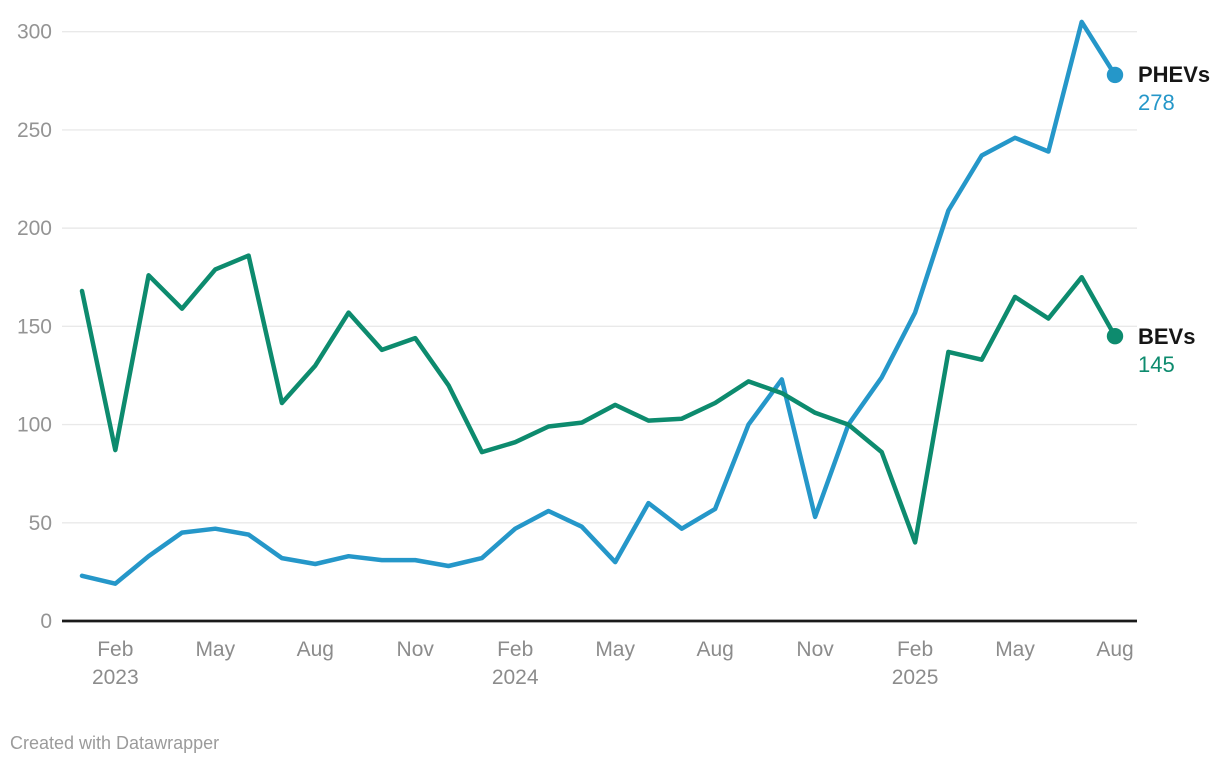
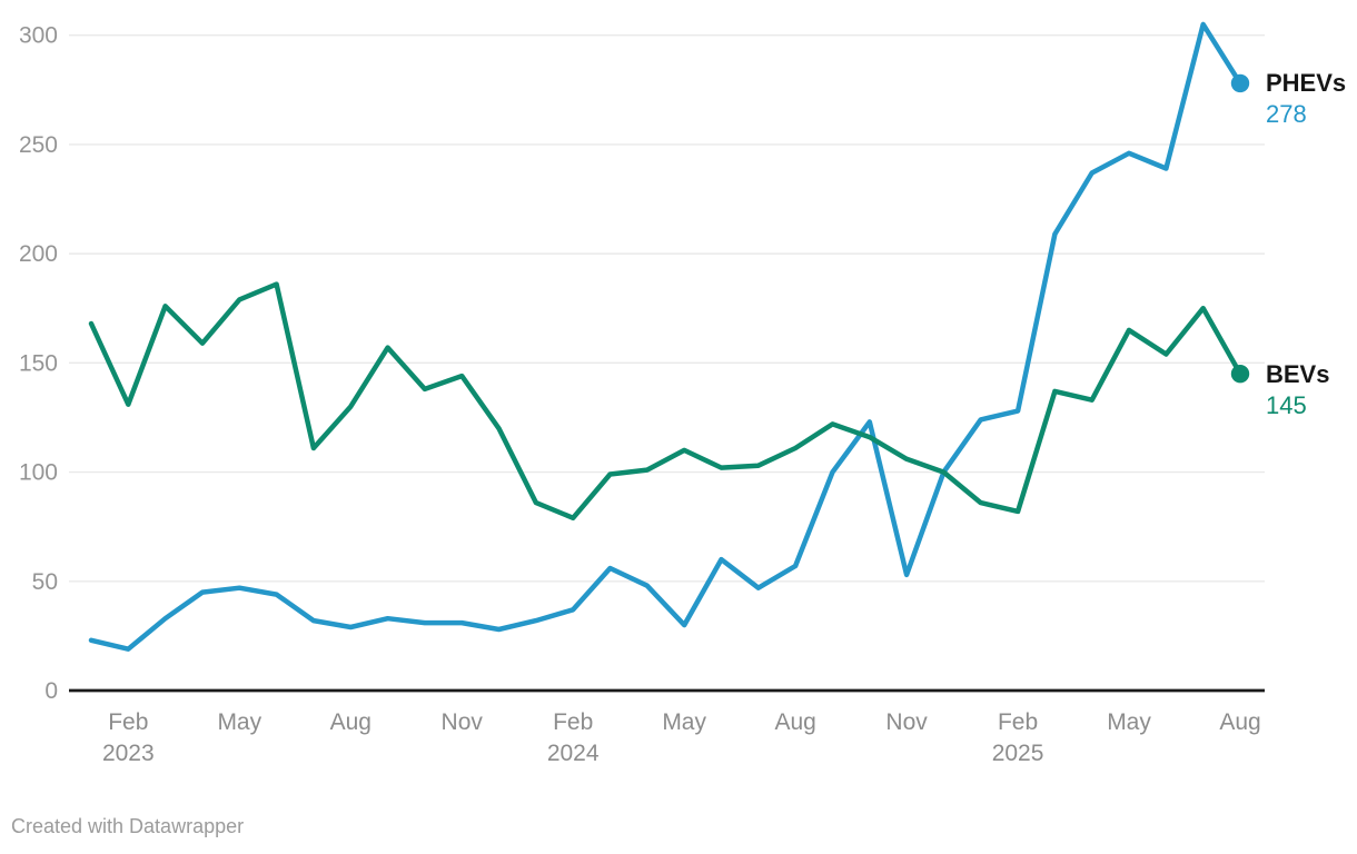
BEVs/Feb 2023: 87 -> 131
PHEVs/Feb 2024: 47 -> 37
BEVs/Feb 2024: 91 -> 79
PHEVs/Feb 2025: 157 -> 128
BEVs/Feb 2025: 40 -> 82
